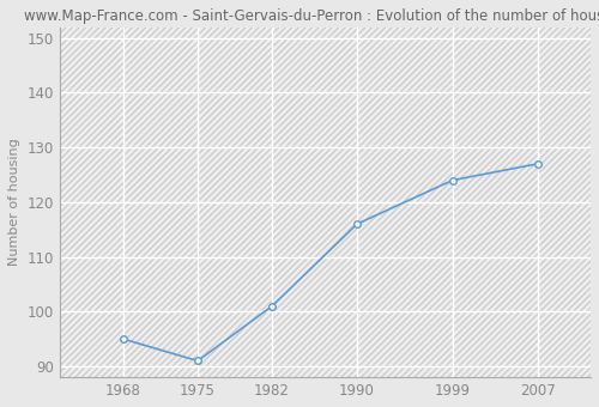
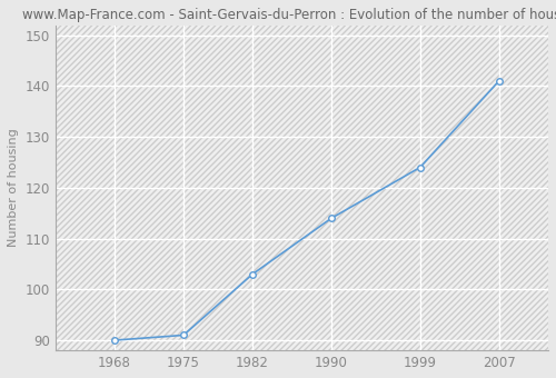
1968: 95 -> 90
1982: 101 -> 103
1990: 116 -> 114
2007: 127 -> 141
